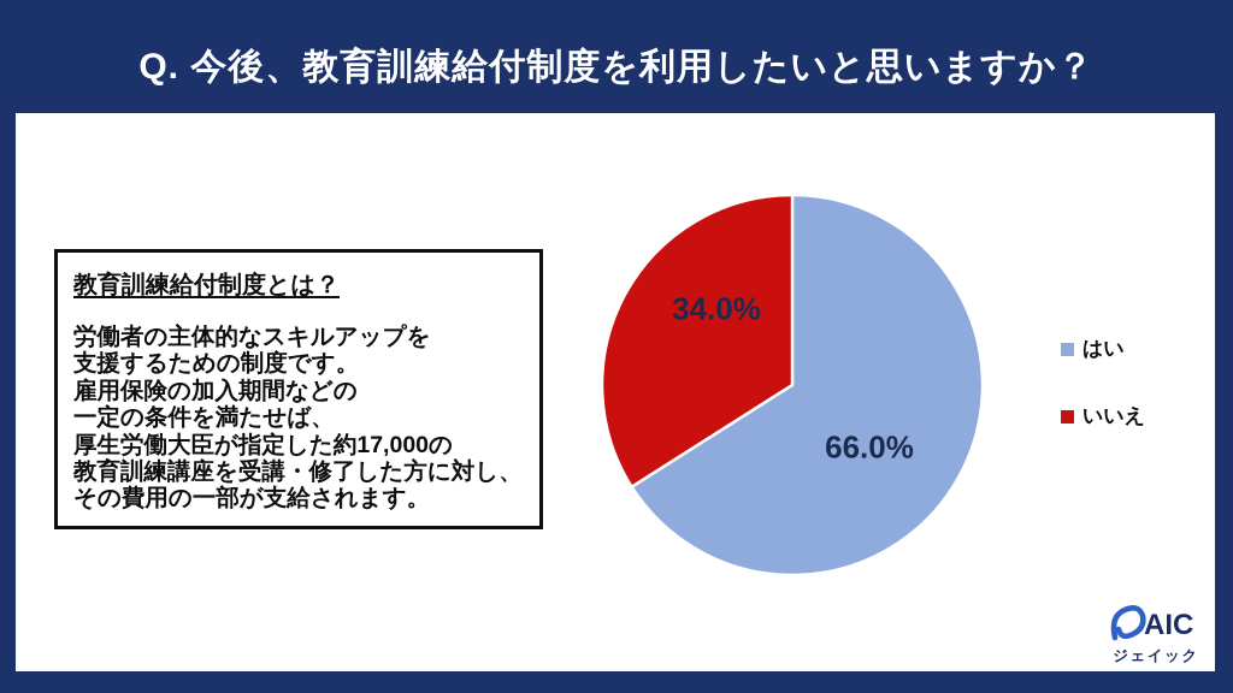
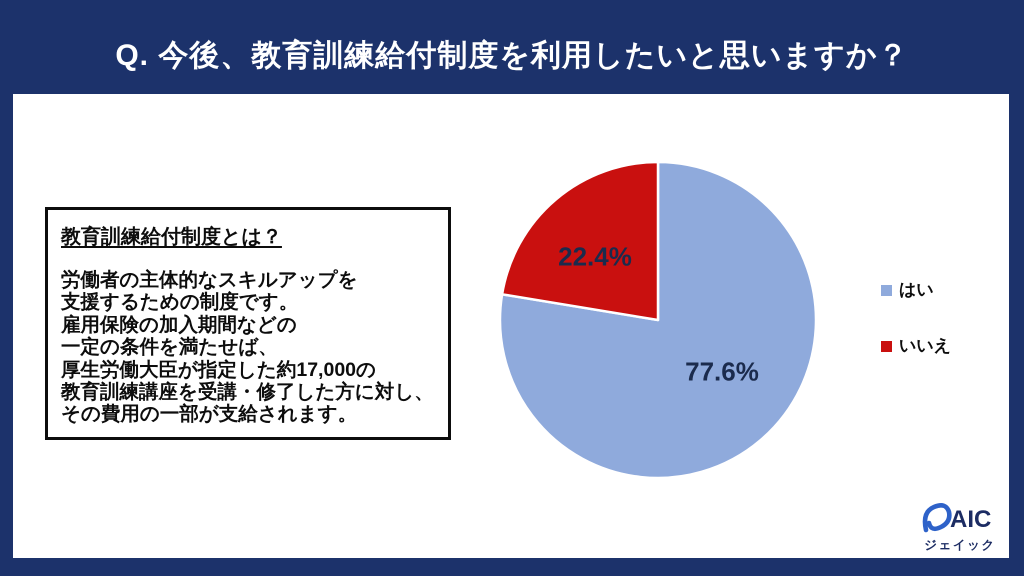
はい: 66.0% -> 77.6%
いいえ: 34.0% -> 22.4%
